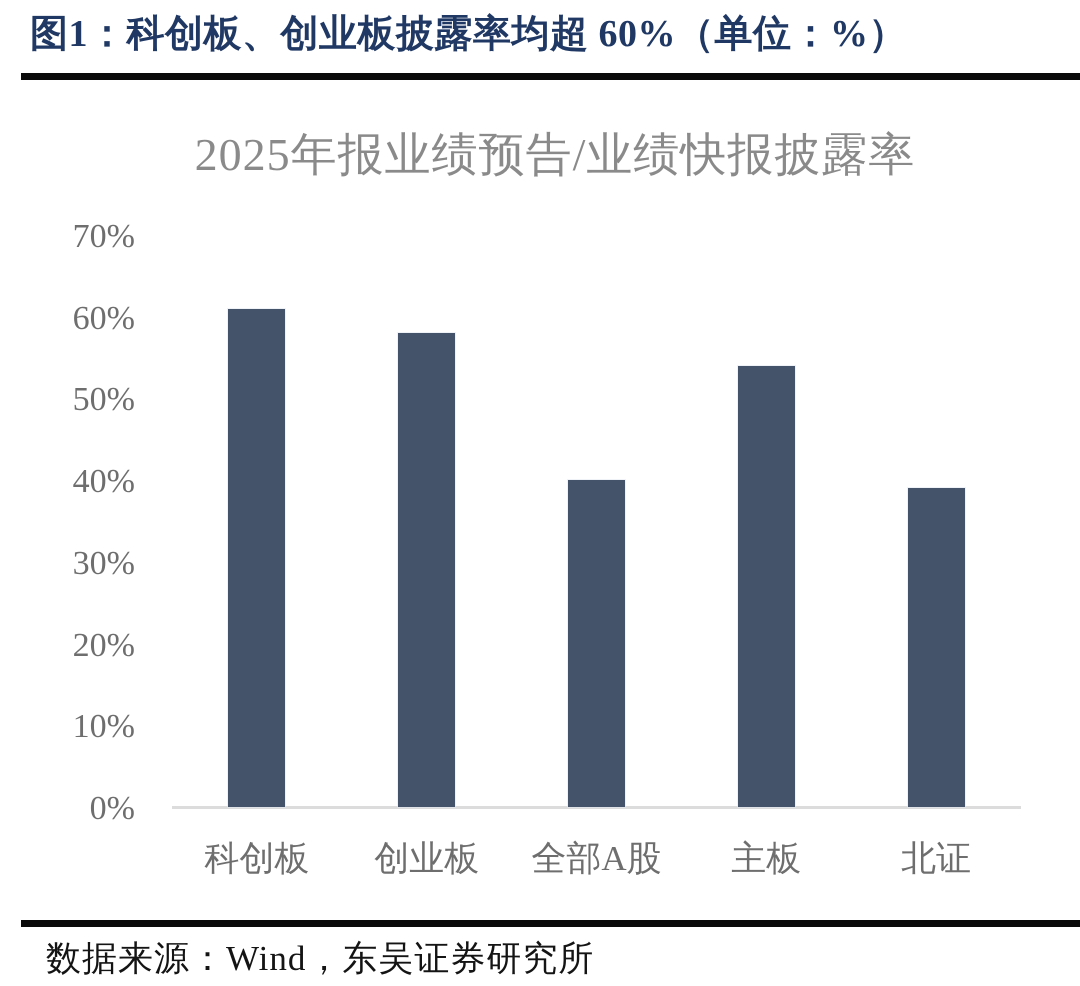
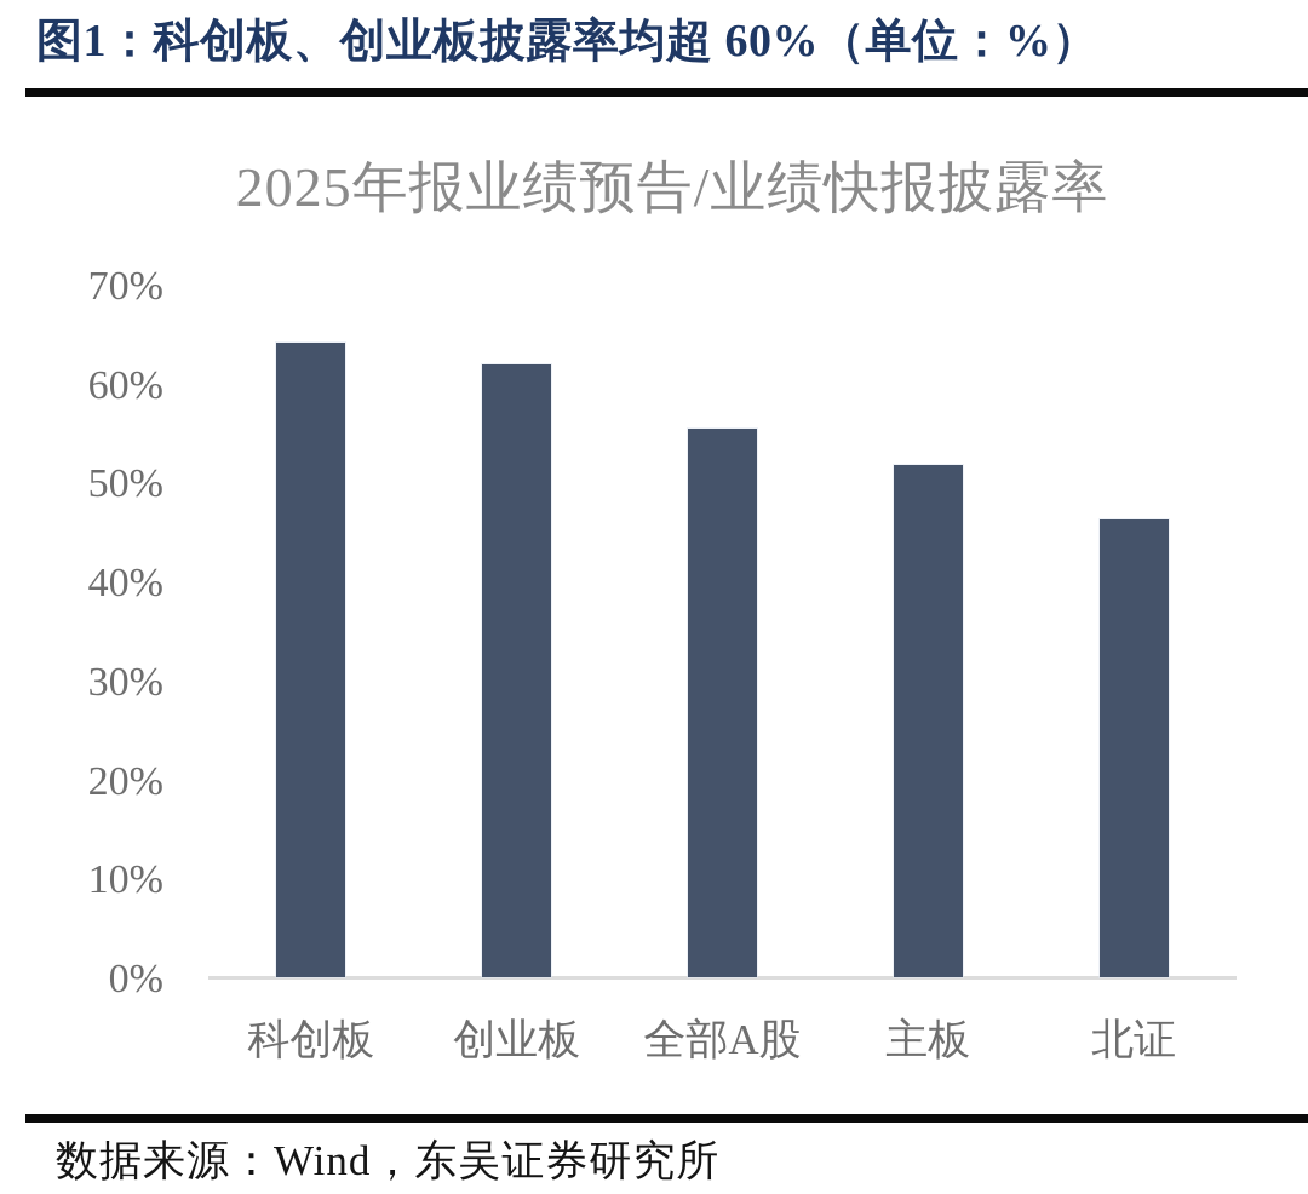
科创板: 61% -> 64%
创业板: 58% -> 62%
全部A股: 40% -> 56%
主板: 54% -> 52%
北证: 39% -> 46%
